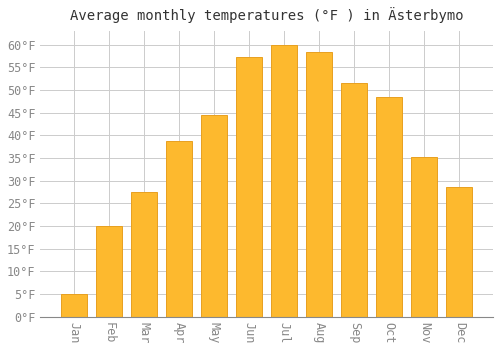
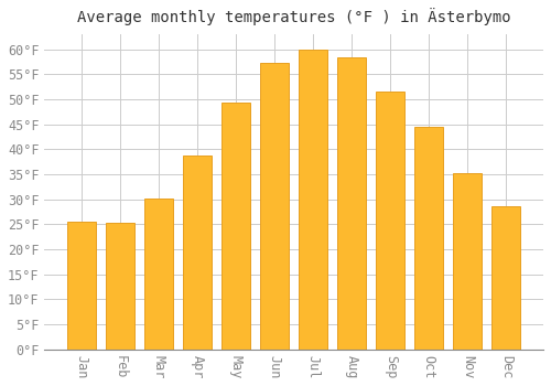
Jan: 5.0°F -> 25.5°F
Feb: 20.0°F -> 25.2°F
Mar: 27.5°F -> 30.2°F
May: 44.5°F -> 49.3°F
Oct: 48.5°F -> 44.5°F
